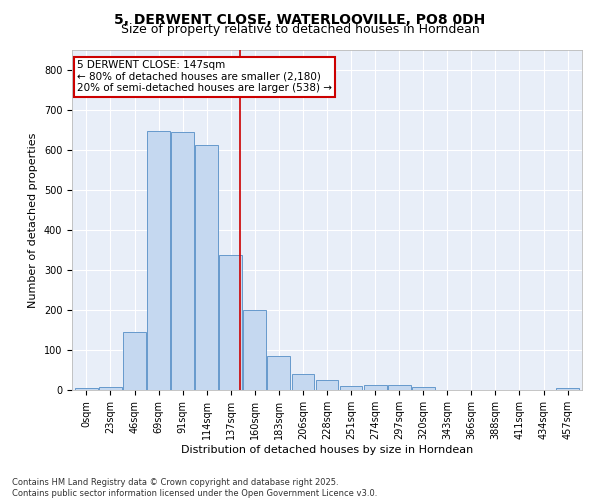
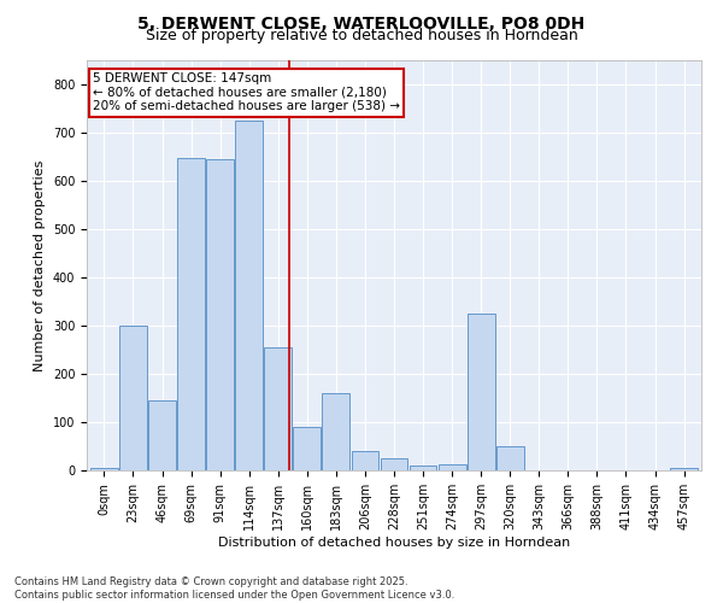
23sqm: 8 -> 300
114sqm: 612 -> 725
137sqm: 337 -> 255
160sqm: 200 -> 90
183sqm: 85 -> 160
297sqm: 12 -> 325
320sqm: 8 -> 50
